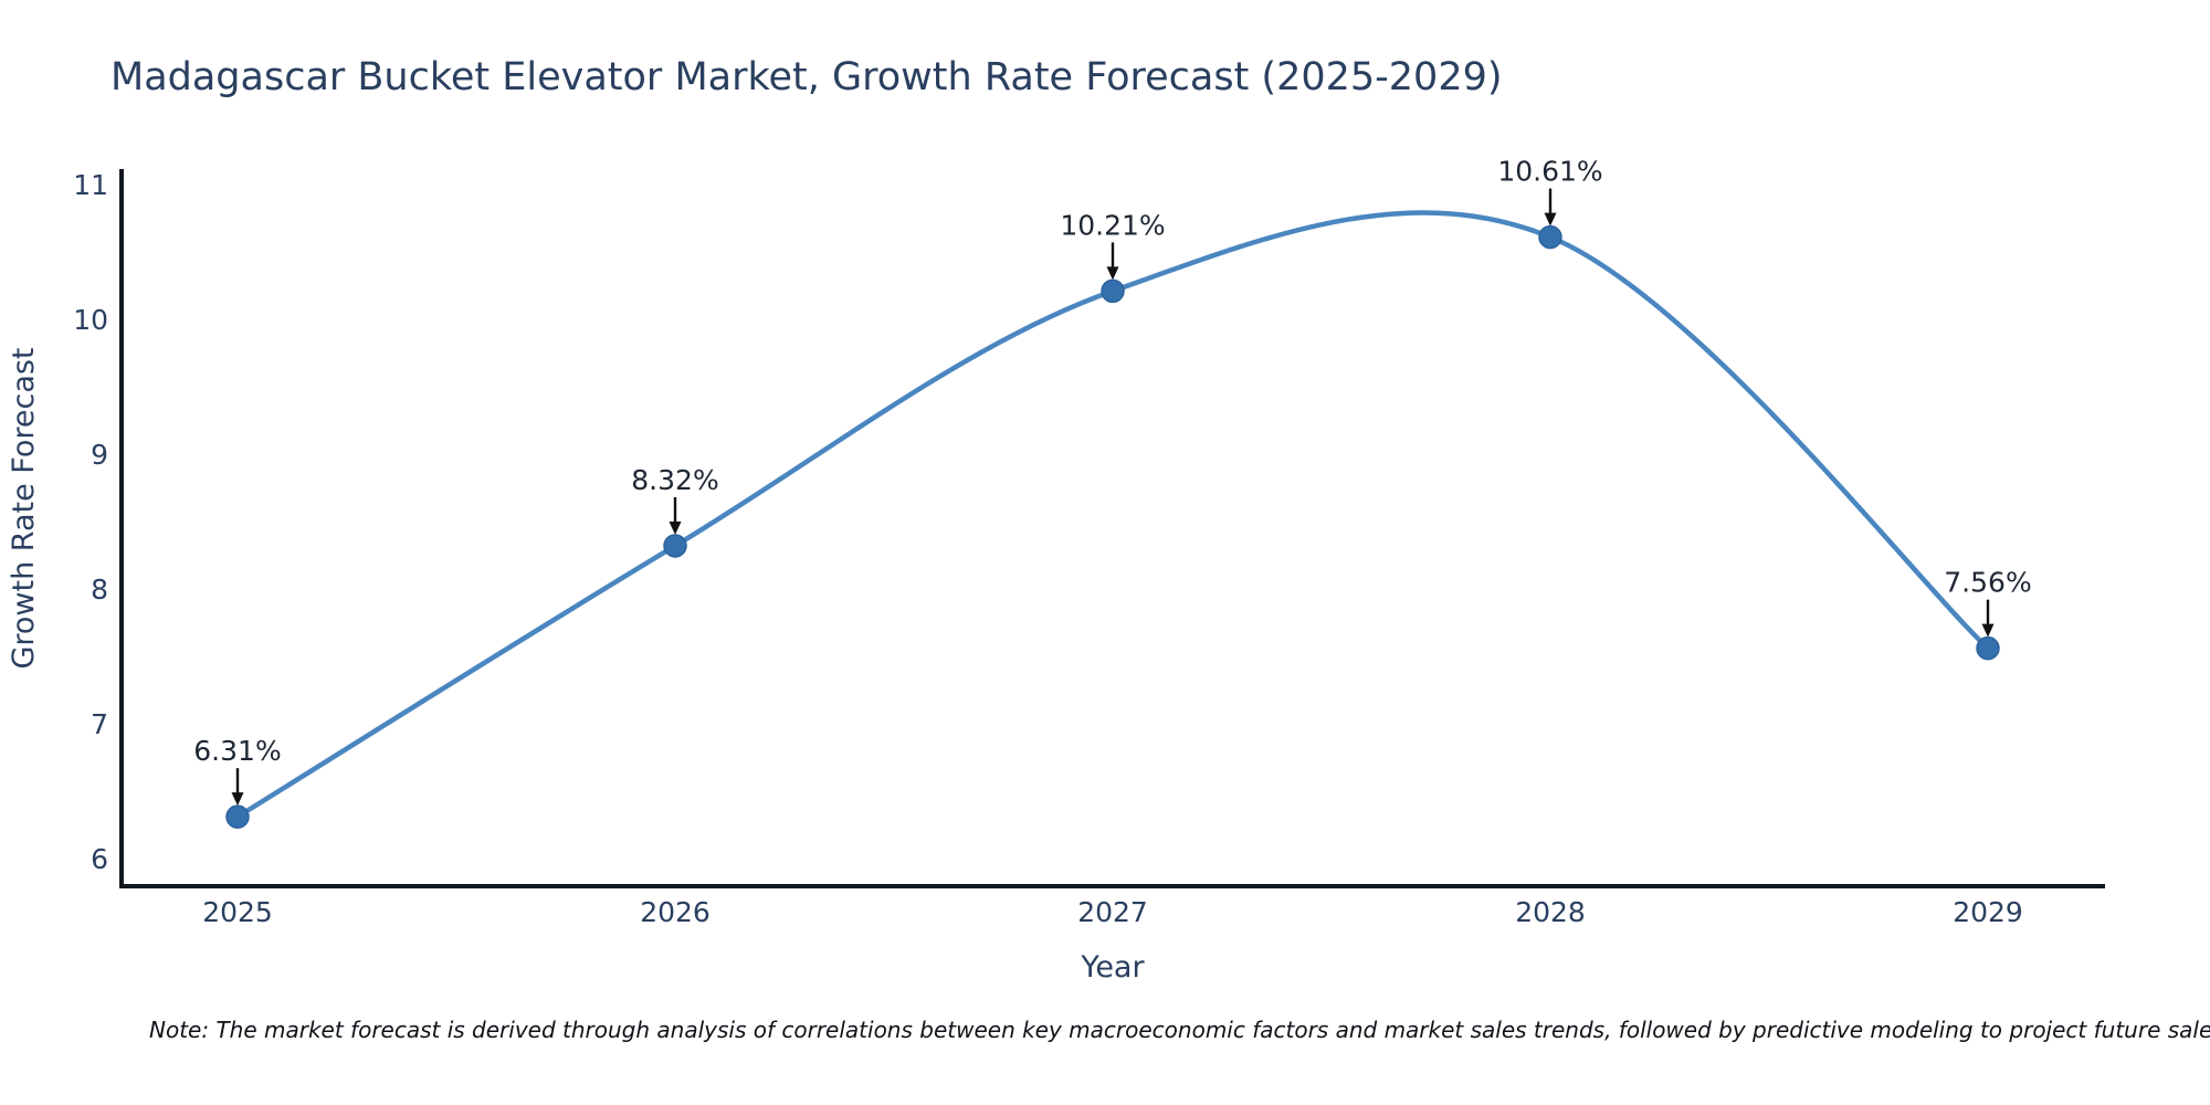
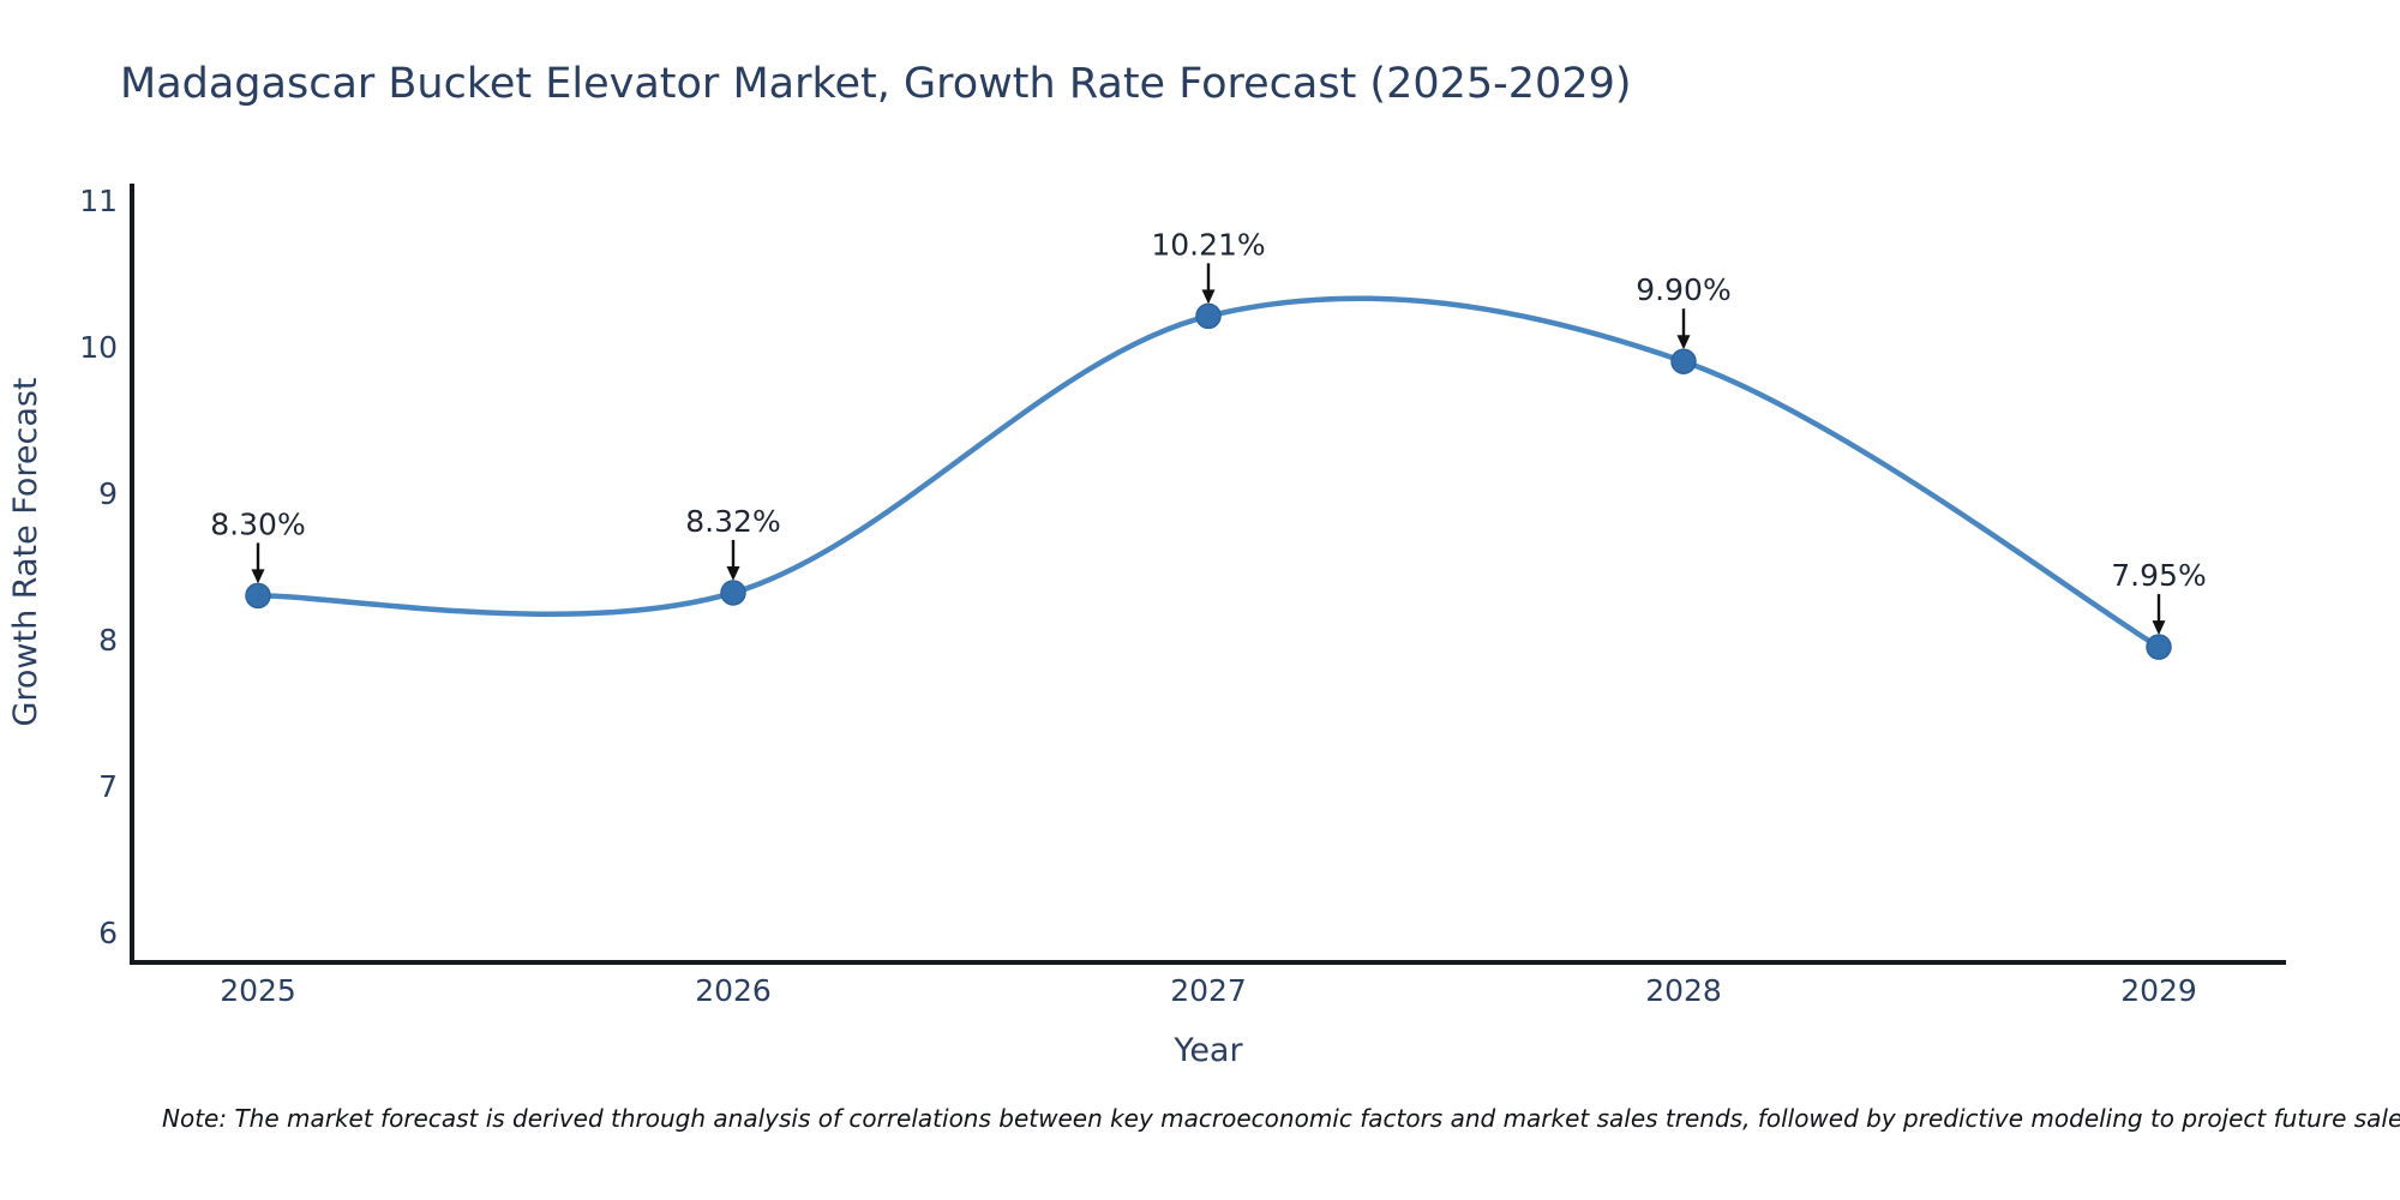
2025: 6.31% -> 8.30%
2028: 10.61% -> 9.90%
2029: 7.56% -> 7.95%
